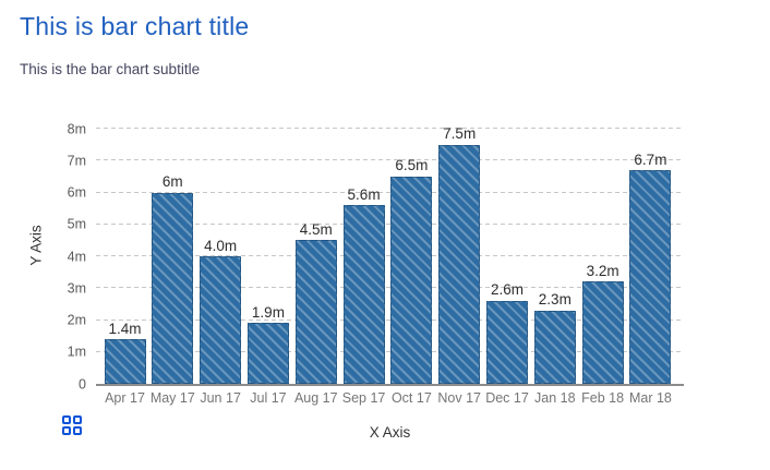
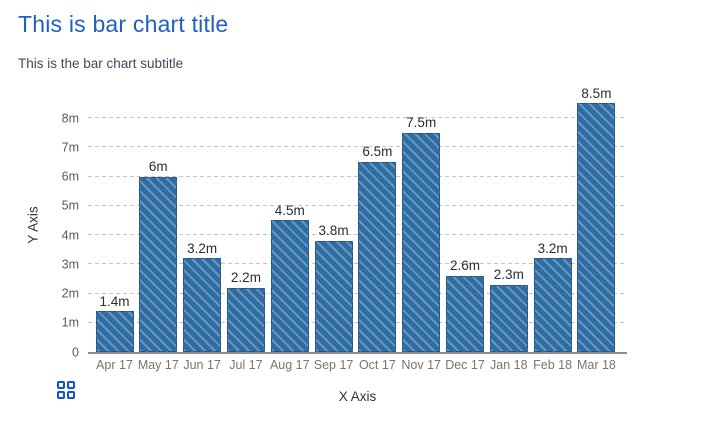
Jun 17: 4.0m -> 3.2m
Jul 17: 1.9m -> 2.2m
Sep 17: 5.6m -> 3.8m
Mar 18: 6.7m -> 8.5m
